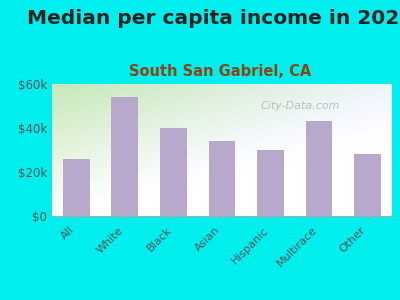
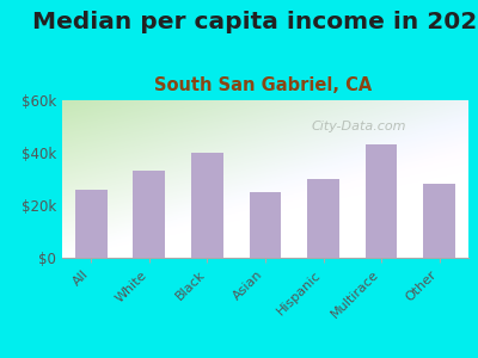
White: $54k -> $33k
Asian: $34k -> $25k
